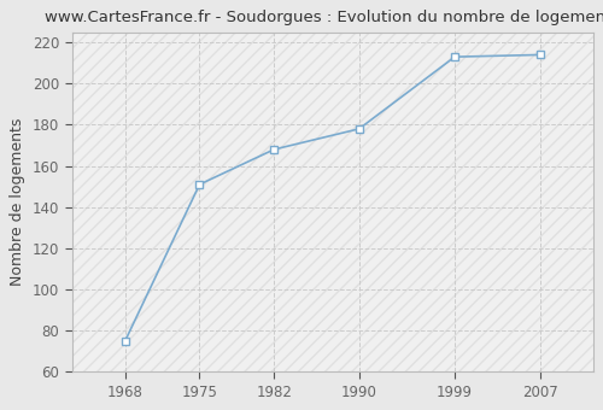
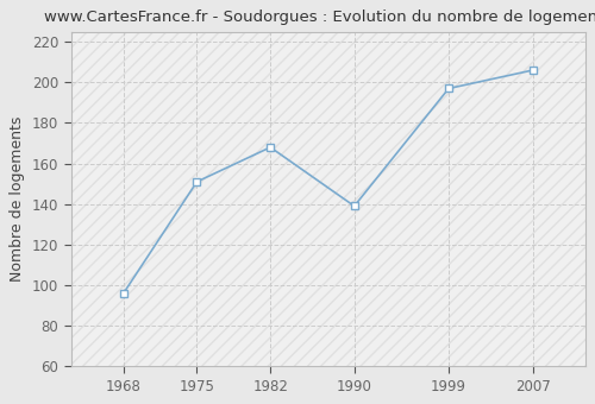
1968: 75 -> 96
1990: 178 -> 139
1999: 213 -> 197
2007: 214 -> 206
